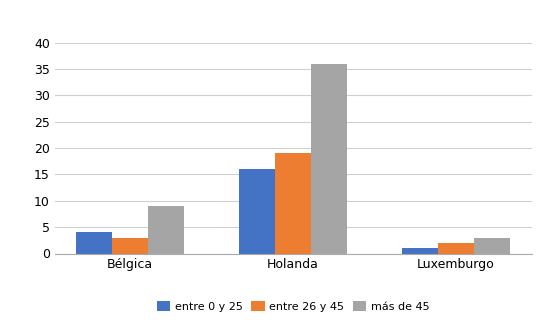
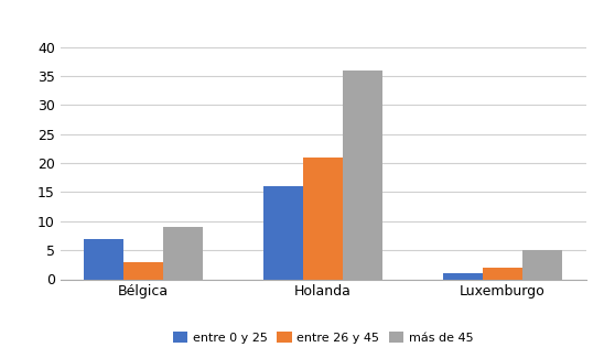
entre 0 y 25/Bélgica: 4 -> 7
entre 26 y 45/Holanda: 19 -> 21
más de 45/Luxemburgo: 3 -> 5
